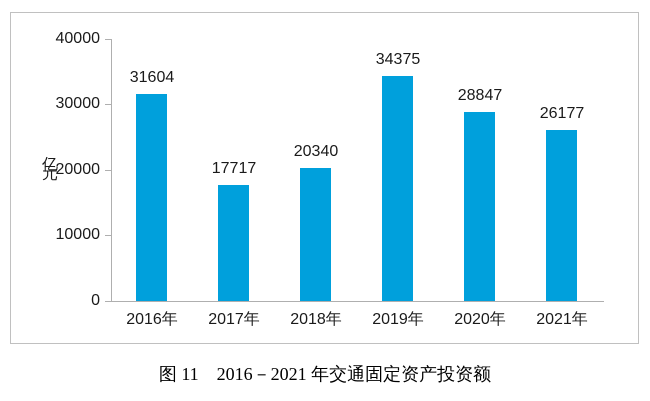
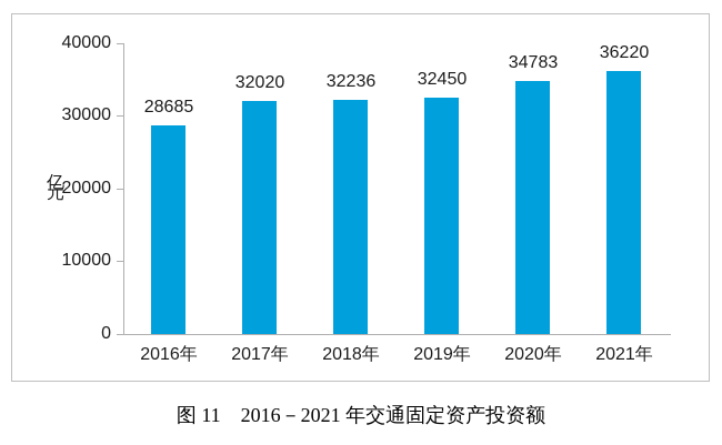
2016年: 31604 -> 28685
2017年: 17717 -> 32020
2018年: 20340 -> 32236
2019年: 34375 -> 32450
2020年: 28847 -> 34783
2021年: 26177 -> 36220
